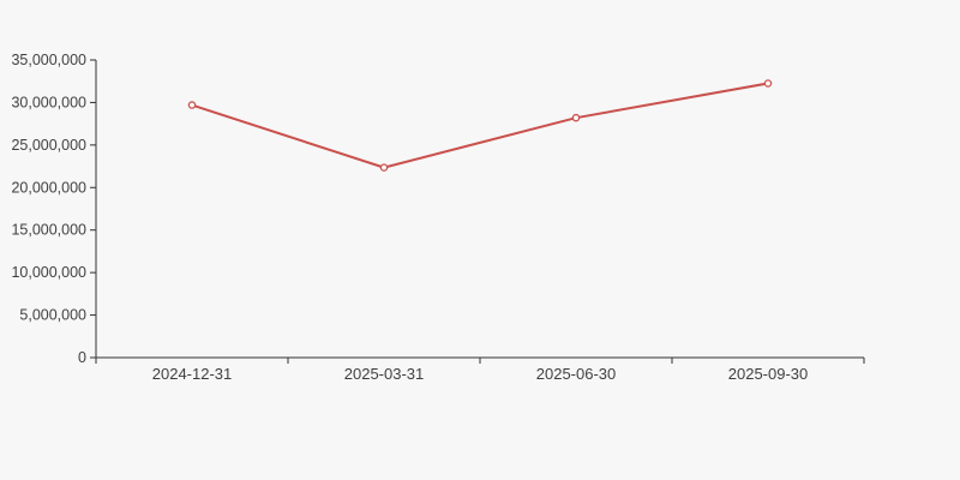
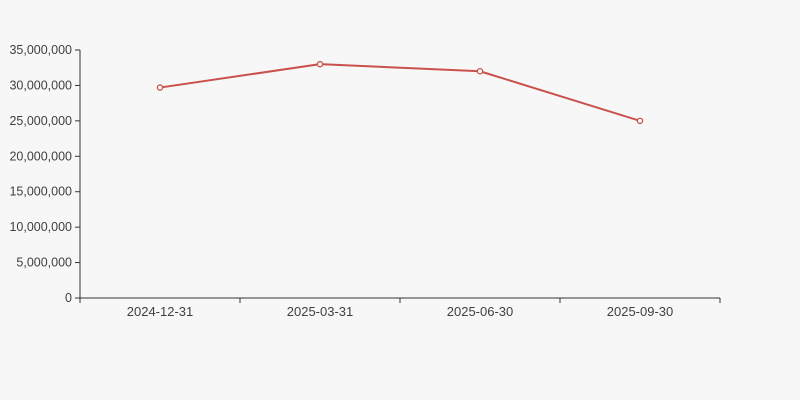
2025-03-31: 22000000 -> 33000000
2025-06-30: 28000000 -> 32000000
2025-09-30: 32000000 -> 25000000
